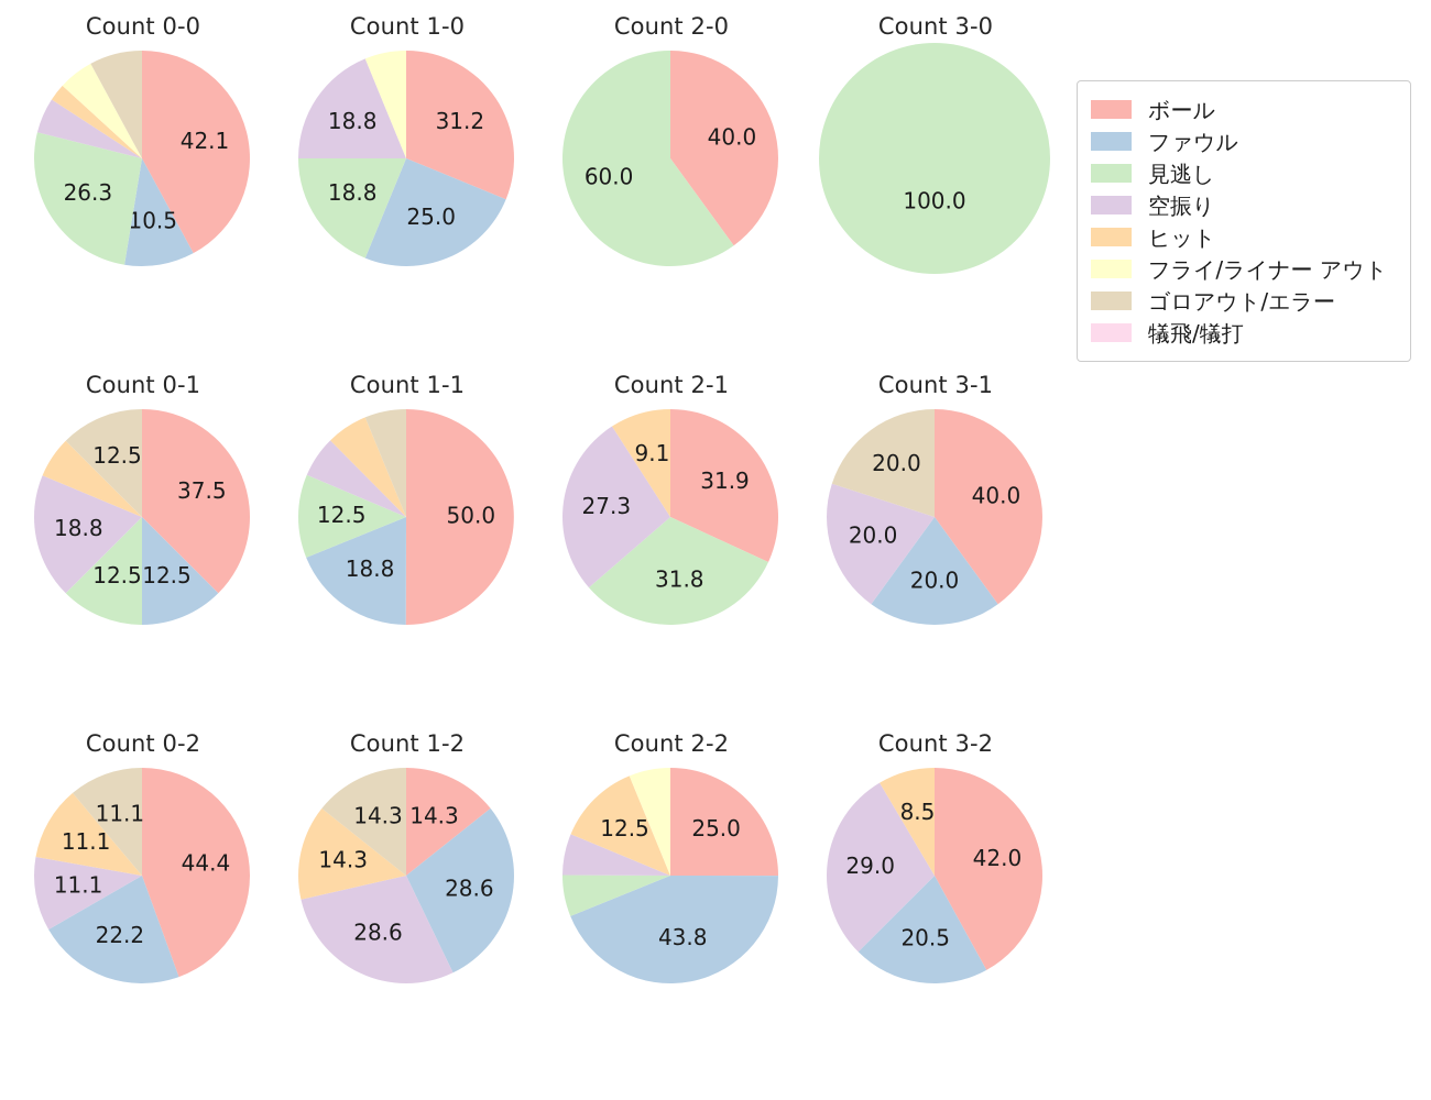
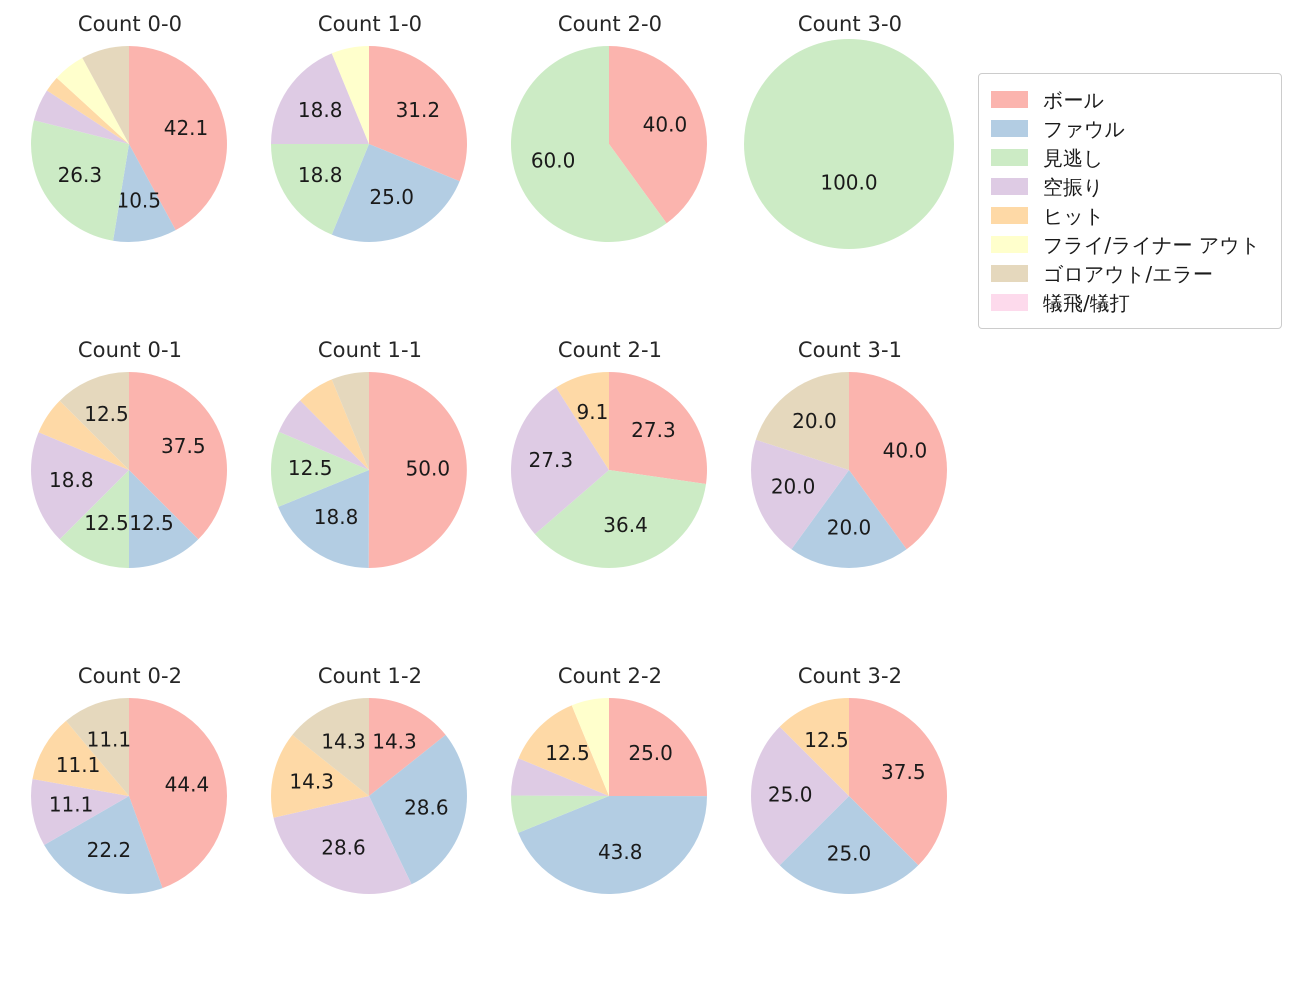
Count 2-1/ボール: 31.9 -> 27.3
Count 2-1/見逃し: 31.8 -> 36.4
Count 3-2/ボール: 42.0 -> 37.5
Count 3-2/ファウル: 20.5 -> 25.0
Count 3-2/空振り: 29.0 -> 25.0
Count 3-2/ヒット: 8.5 -> 12.5
